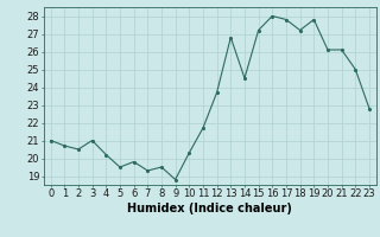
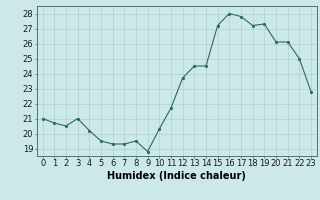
6: 19.8 -> 19.3
13: 26.8 -> 24.5
19: 27.8 -> 27.3
